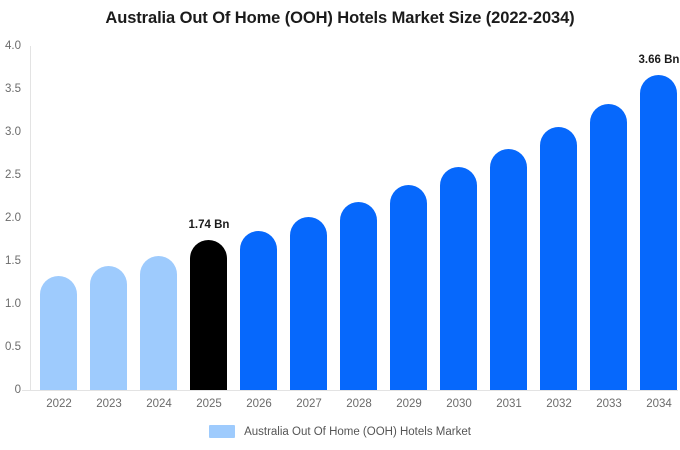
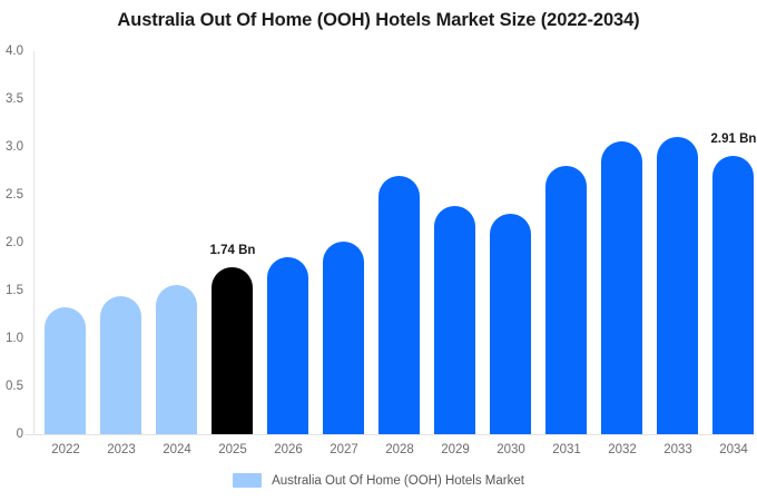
2028: 2.2 -> 2.7
2030: 2.6 -> 2.3
2033: 3.3 -> 3.1
2034: 3.66 -> 2.91
